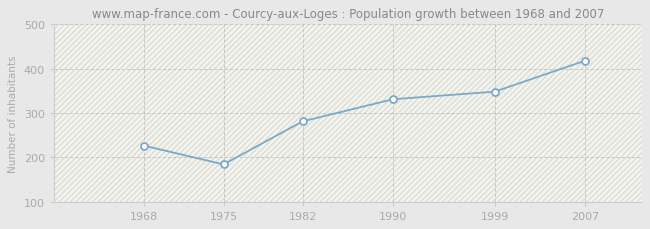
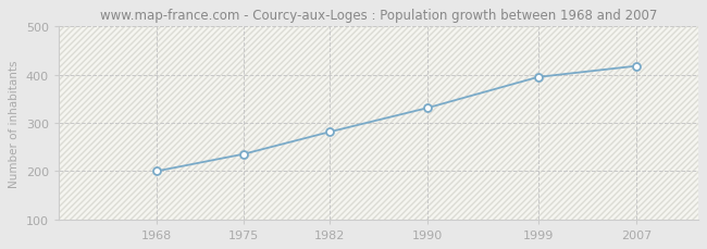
1968: 226 -> 200
1975: 184 -> 235
1999: 348 -> 395
